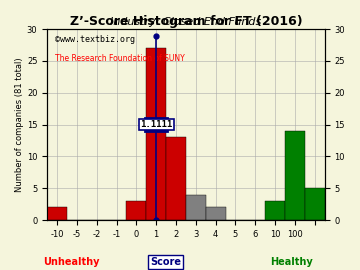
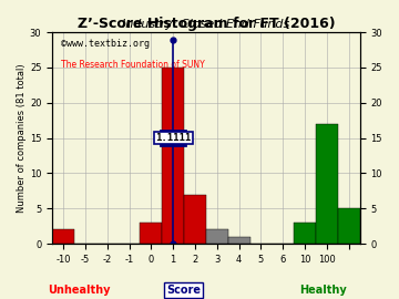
1: 27 -> 25
2: 13 -> 7
3: 4 -> 2
4: 2 -> 1
100: 14 -> 17
